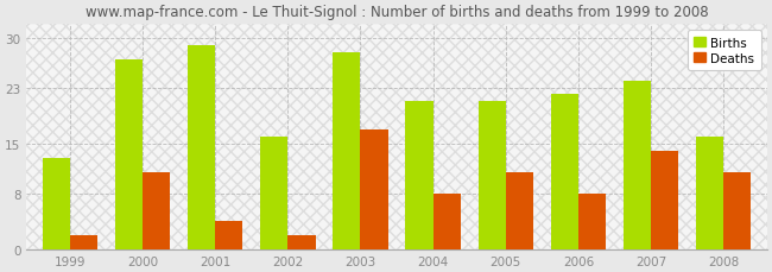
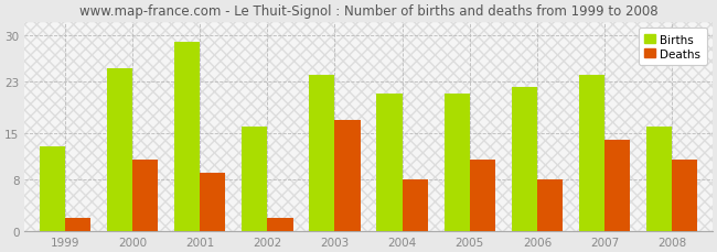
Births/2000: 27 -> 25
Deaths/2001: 4 -> 9
Births/2003: 28 -> 24
